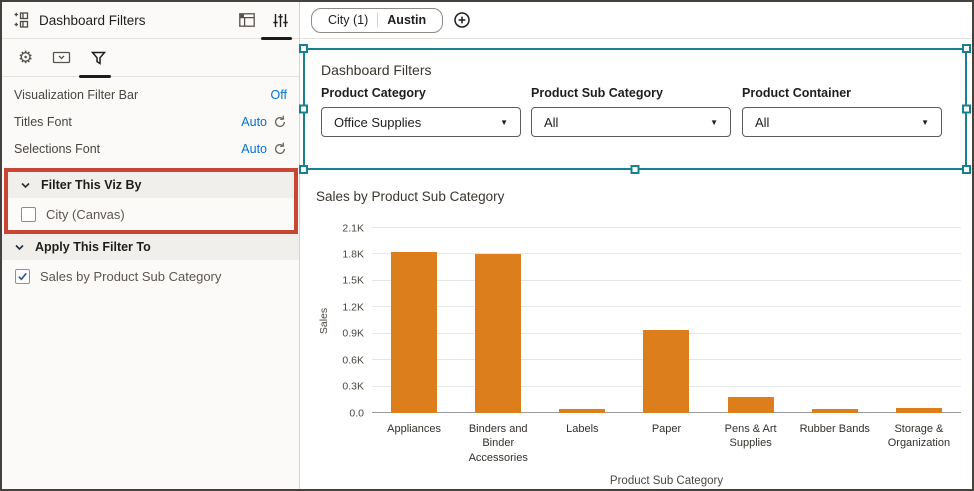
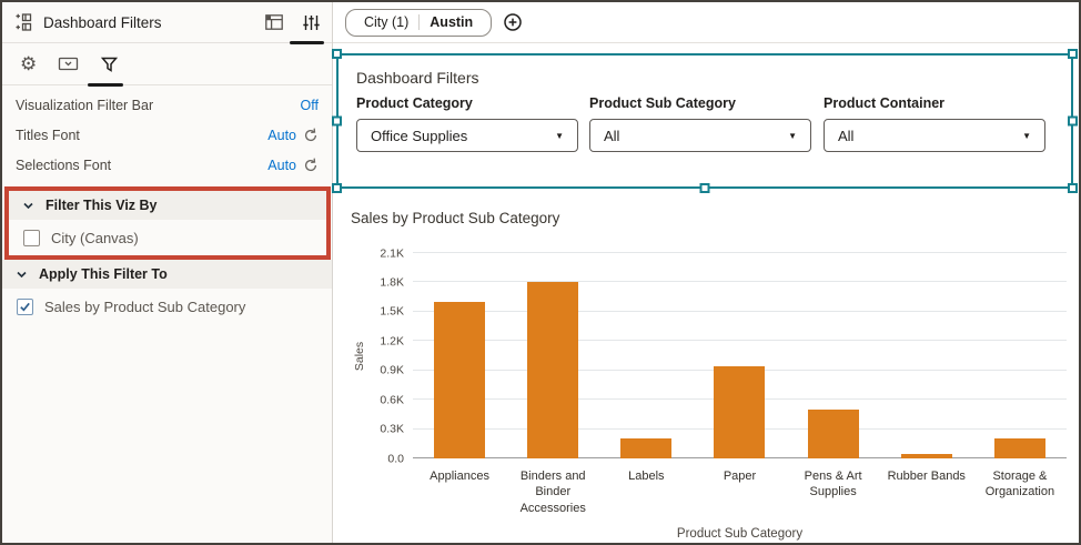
Appliances: 1.8K -> 1.6K
Labels: 0.1K -> 0.2K
Pens & Art Supplies: 0.2K -> 0.5K
Storage & Organization: 0.1K -> 0.2K
